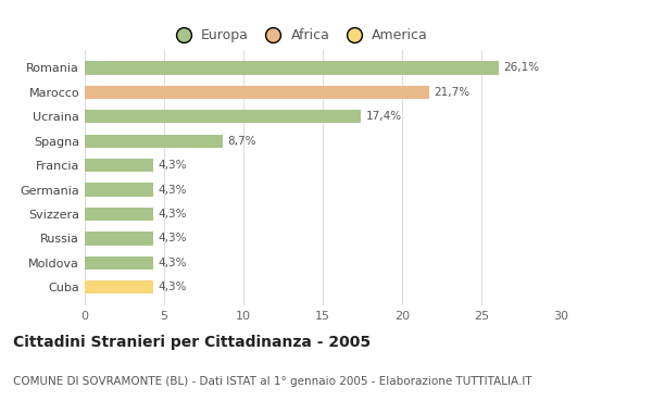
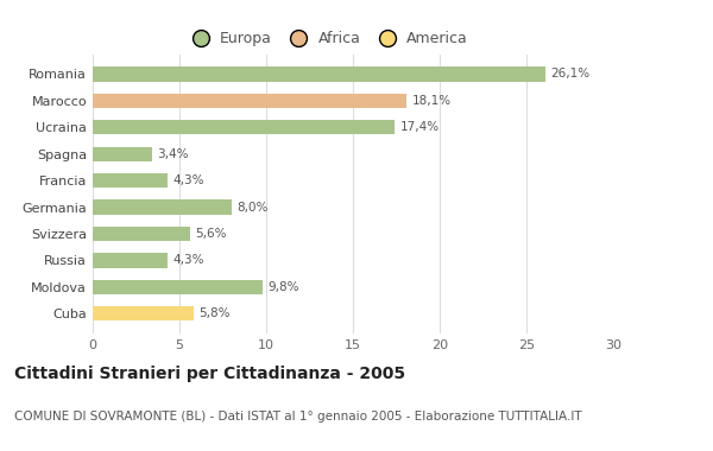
Marocco: 21,7% -> 18,1%
Spagna: 8,7% -> 3,4%
Germania: 4,3% -> 8,0%
Svizzera: 4,3% -> 5,6%
Moldova: 4,3% -> 9,8%
Cuba: 4,3% -> 5,8%
